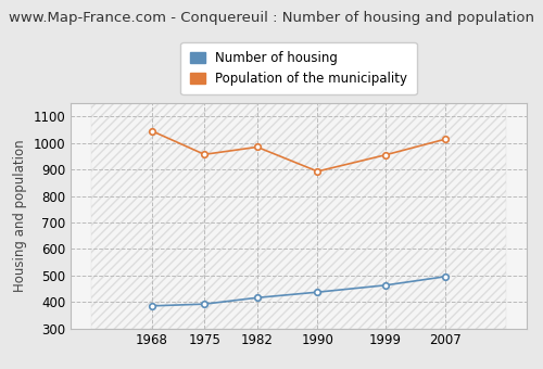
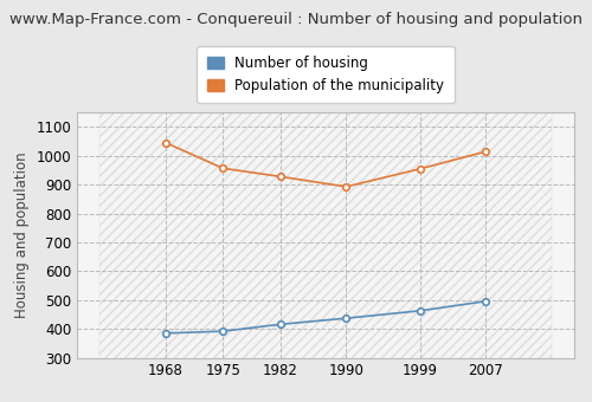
Population of the municipality/1982: 985 -> 928
